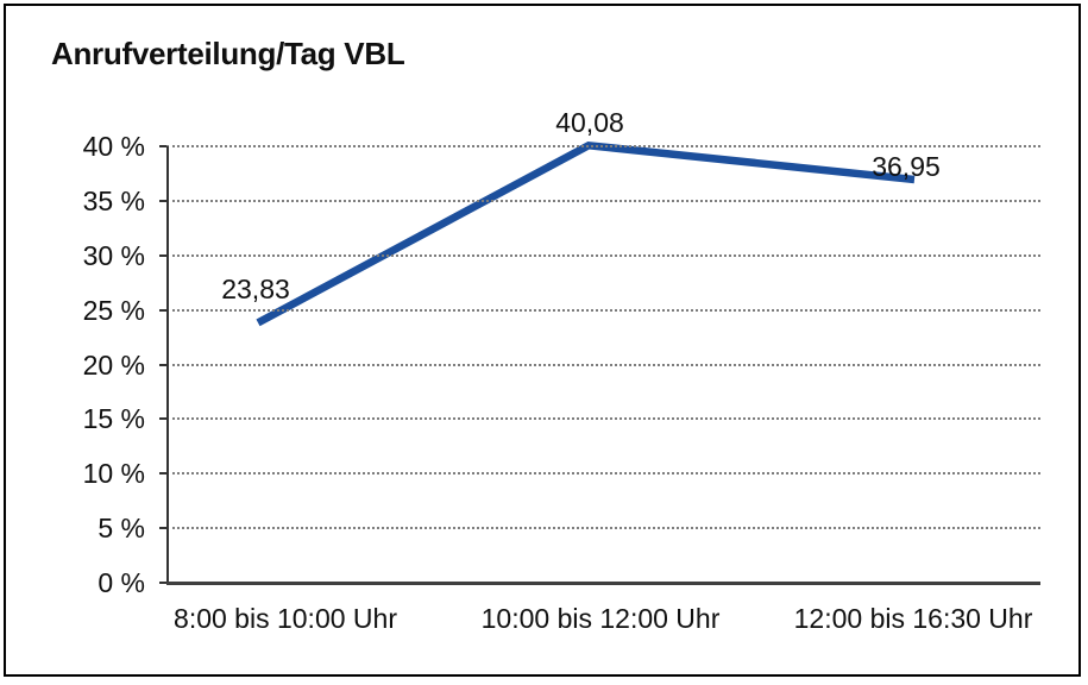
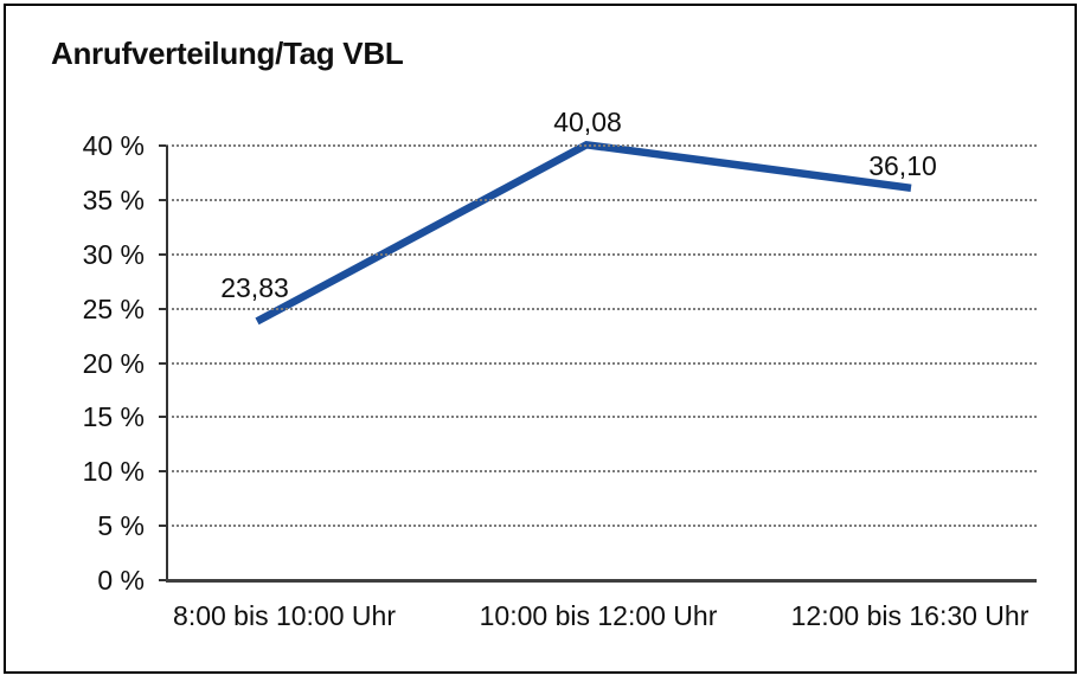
12:00 bis 16:30 Uhr: 36,95 -> 36,10
